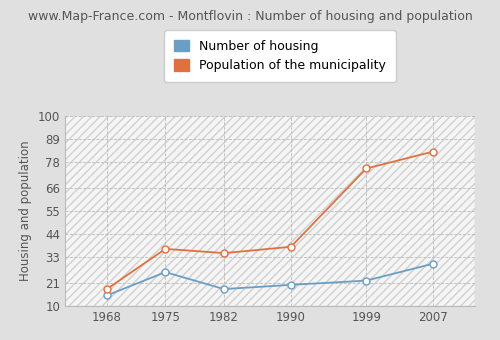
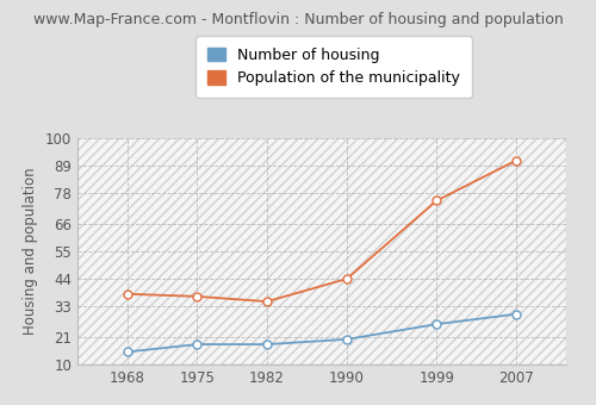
Population of the municipality/1968: 18 -> 38
Number of housing/1975: 26 -> 18
Population of the municipality/1990: 38 -> 44
Number of housing/1999: 22 -> 26
Population of the municipality/2007: 83 -> 91
